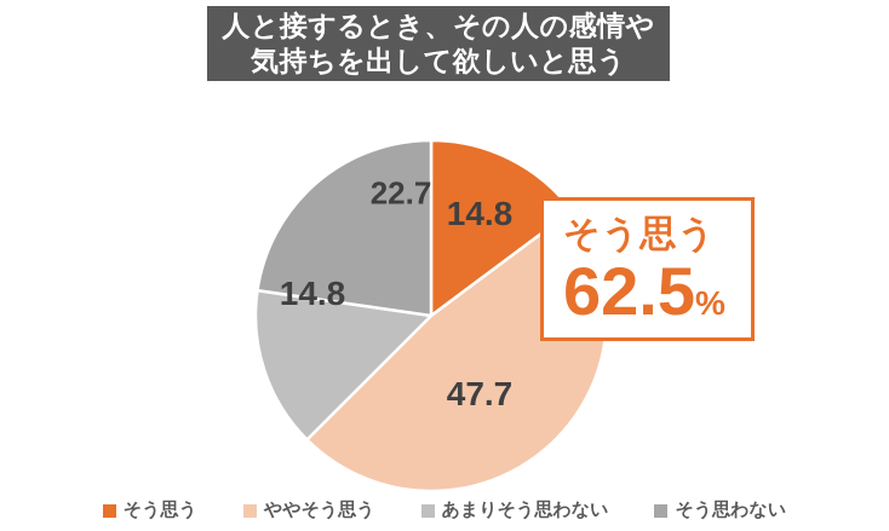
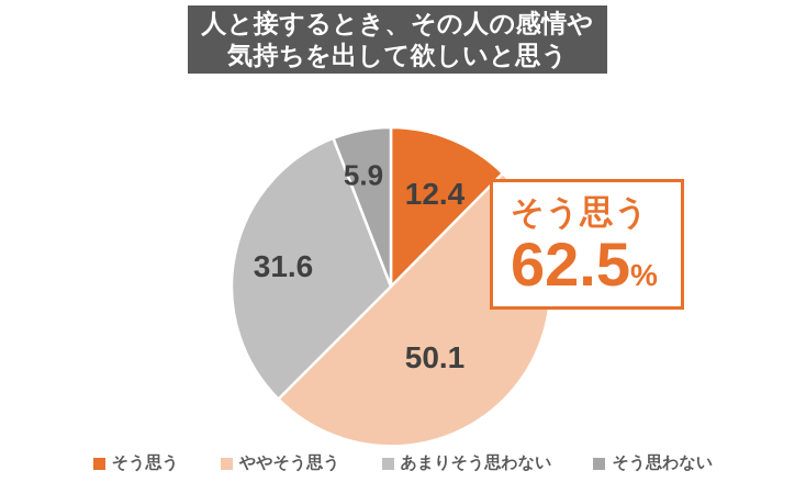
そう思う: 14.8 -> 12.4
ややそう思う: 47.7 -> 50.1
あまりそう思わない: 14.8 -> 31.6
そう思わない: 22.7 -> 5.9
